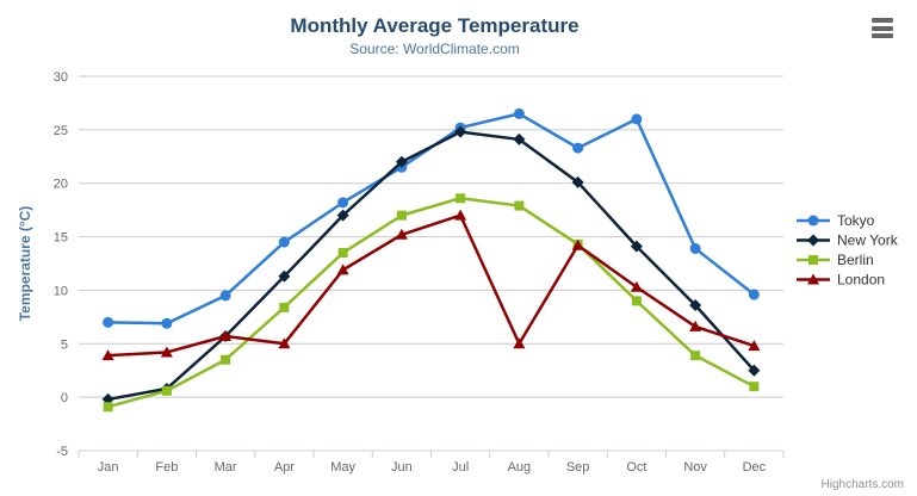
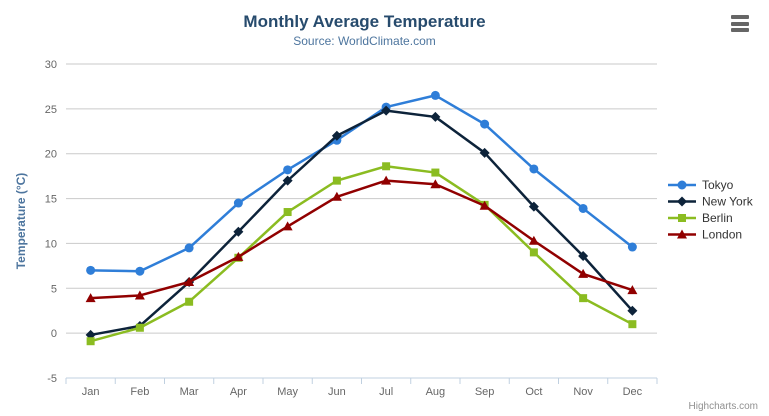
London/Apr: 5 -> 8
London/Aug: 5 -> 17
Tokyo/Oct: 26 -> 18
